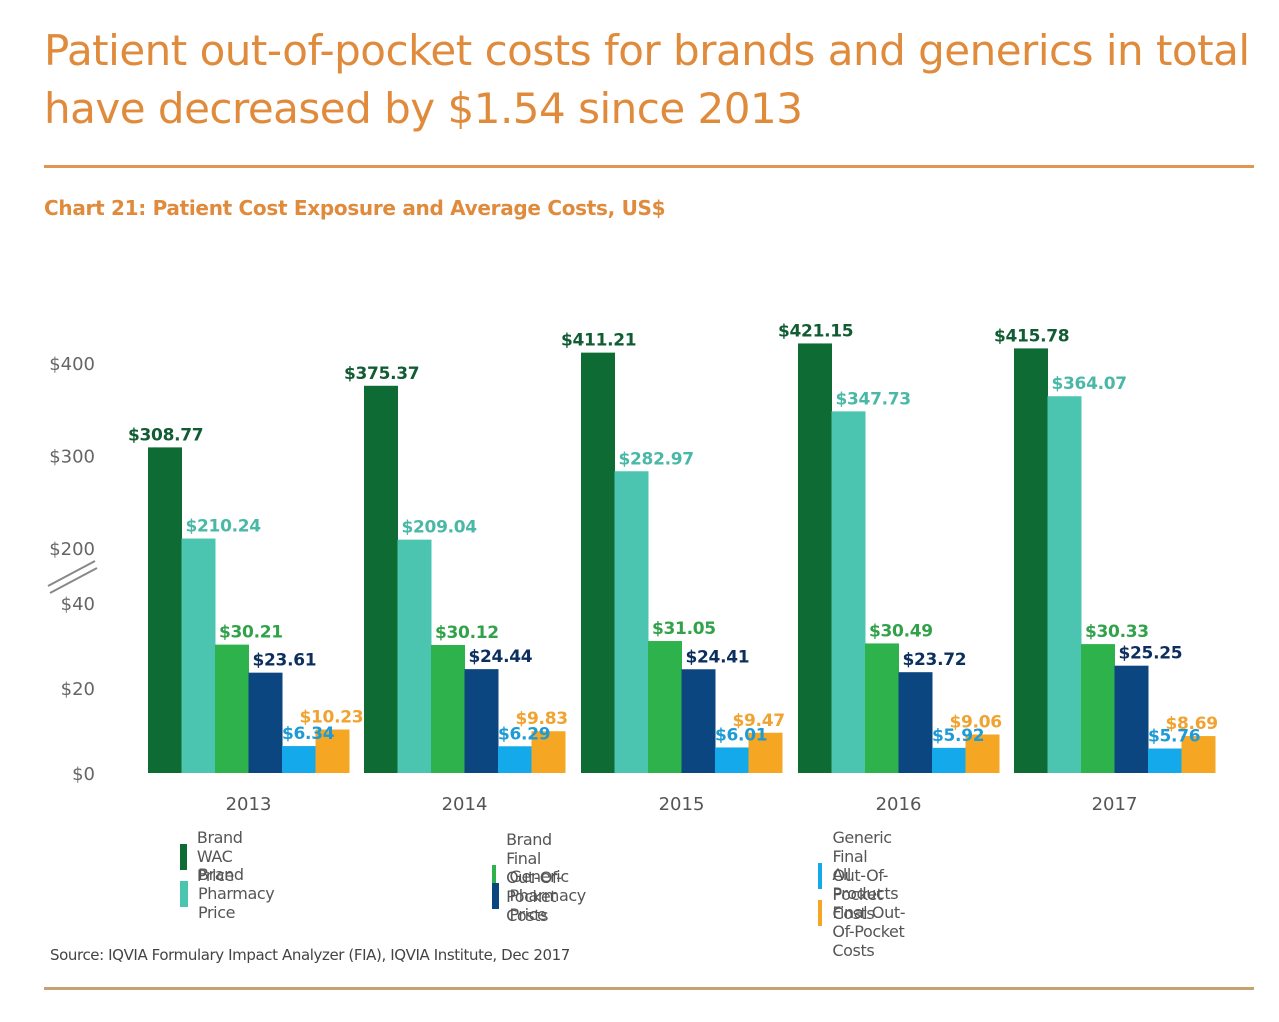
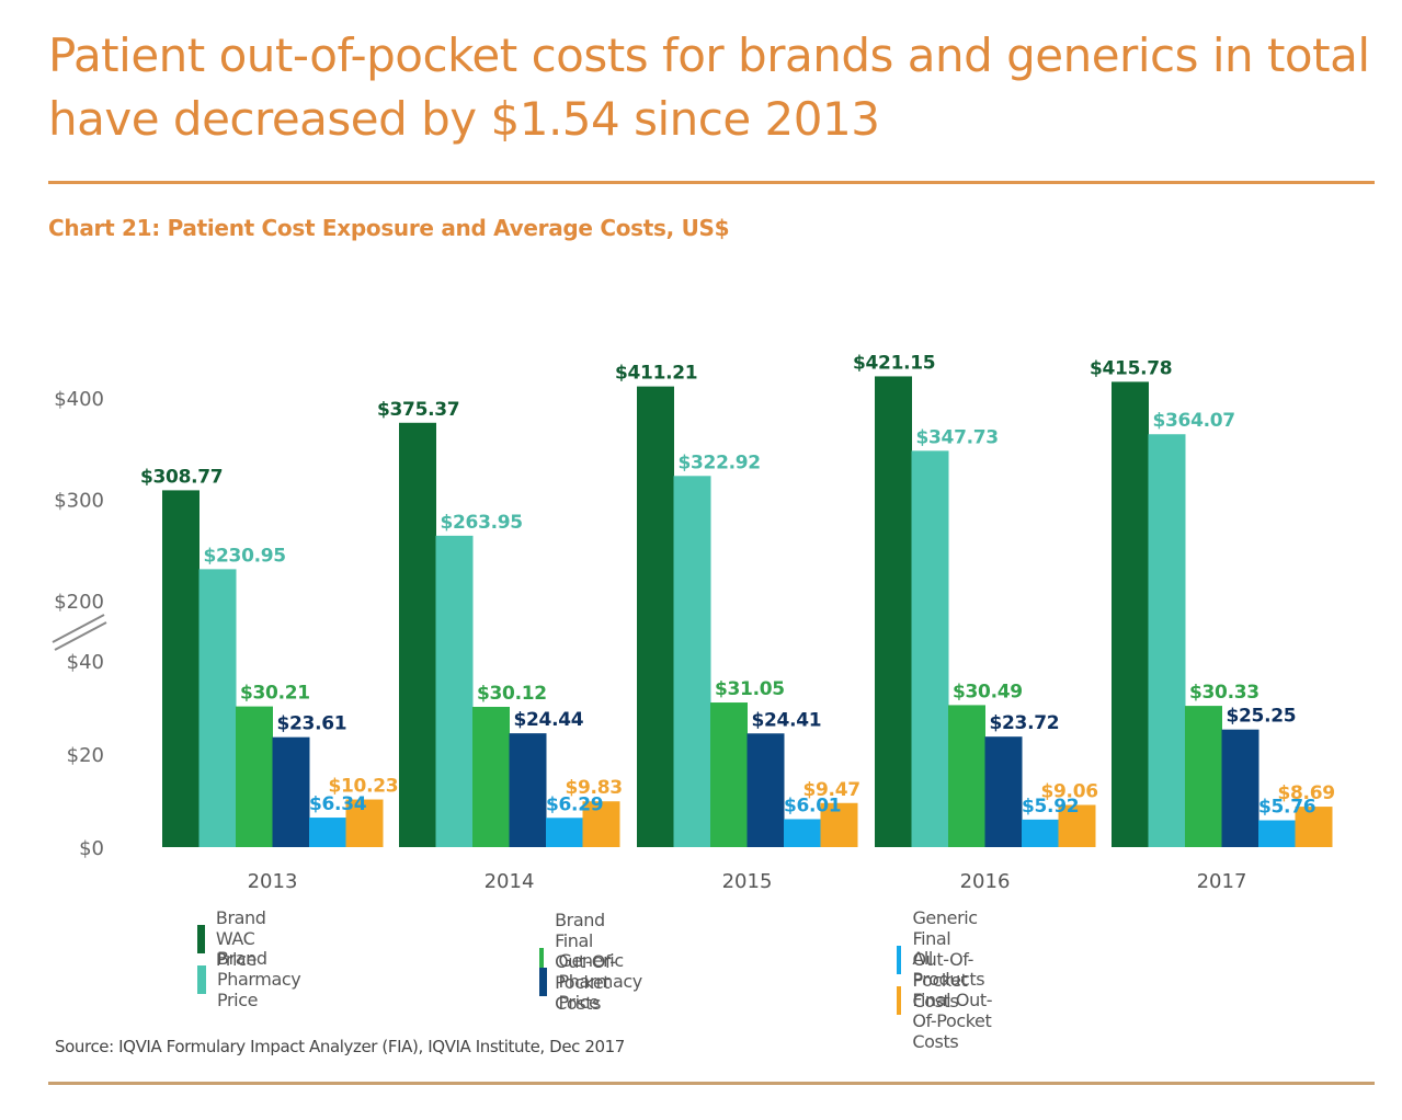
Brand Pharmacy Price/2013: $210.24 -> $230.95
Brand Pharmacy Price/2014: $209.04 -> $263.95
Brand Pharmacy Price/2015: $282.97 -> $322.92
